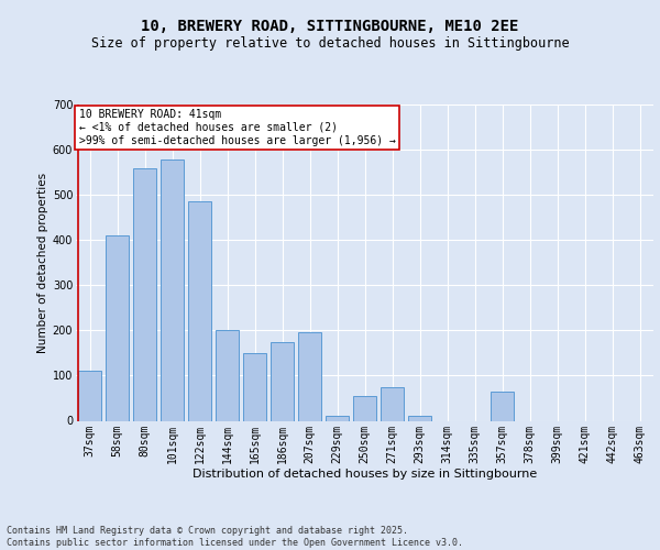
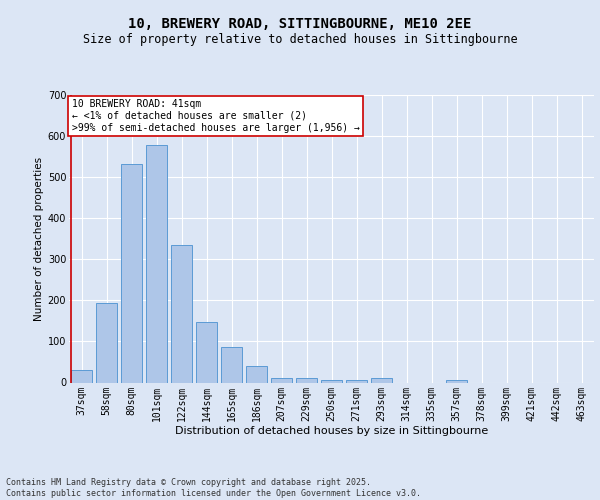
37sqm: 110 -> 30
58sqm: 410 -> 193
80sqm: 560 -> 533
122sqm: 485 -> 335
144sqm: 200 -> 148
165sqm: 150 -> 86
186sqm: 175 -> 40
207sqm: 195 -> 12
250sqm: 55 -> 5
271sqm: 75 -> 5
357sqm: 65 -> 5
